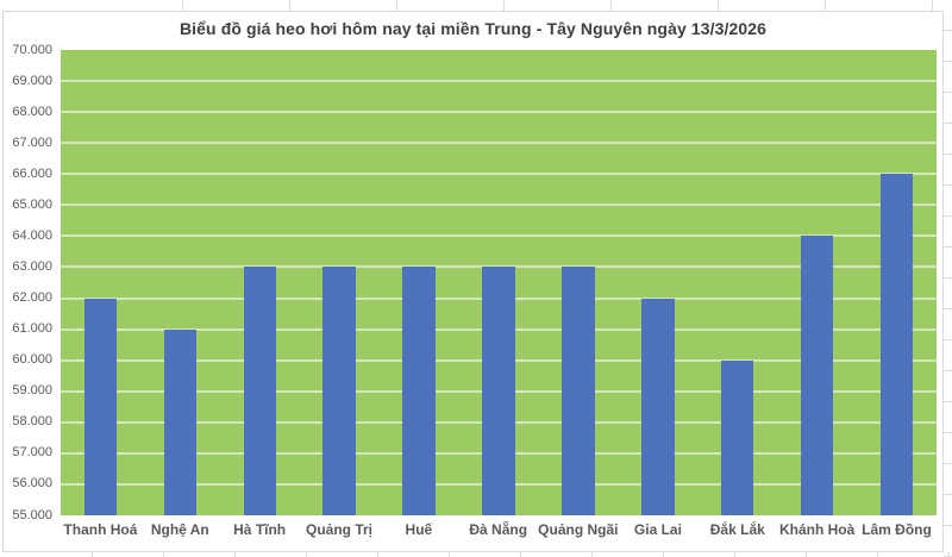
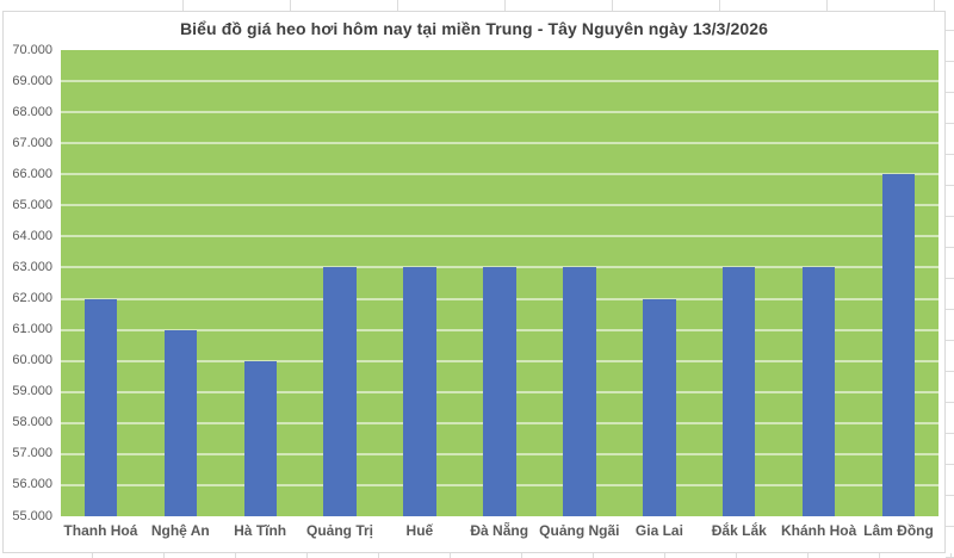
Hà Tĩnh: 63000 -> 60000
Đắk Lắk: 60000 -> 63000
Khánh Hoà: 64000 -> 63000
